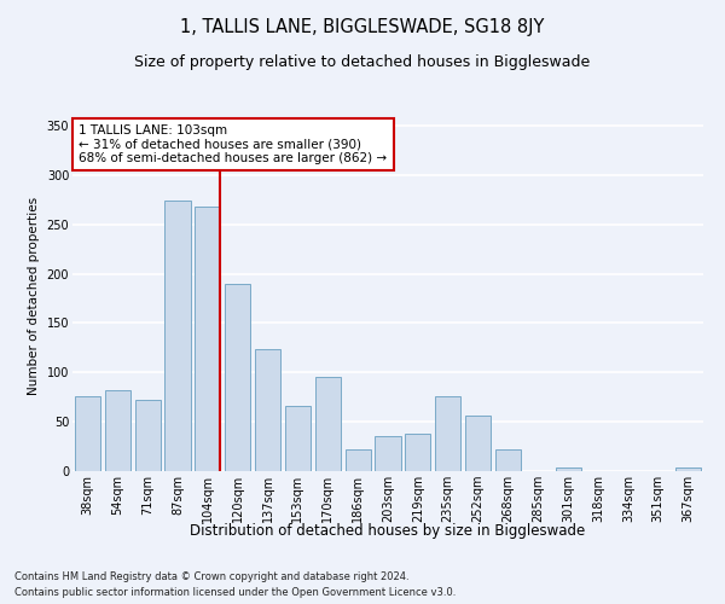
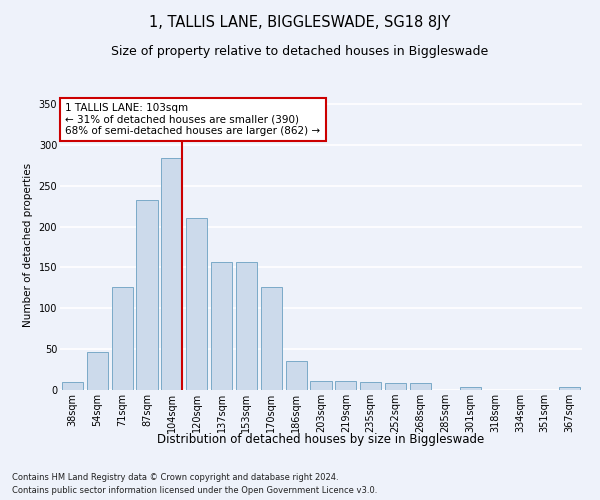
38sqm: 76 -> 10
54sqm: 82 -> 46
71sqm: 72 -> 126
87sqm: 274 -> 232
104sqm: 268 -> 284
120sqm: 190 -> 210
137sqm: 124 -> 157
153sqm: 66 -> 157
170sqm: 96 -> 126
186sqm: 22 -> 35
203sqm: 36 -> 11
219sqm: 38 -> 11
235sqm: 76 -> 10
252sqm: 56 -> 9
268sqm: 22 -> 8
